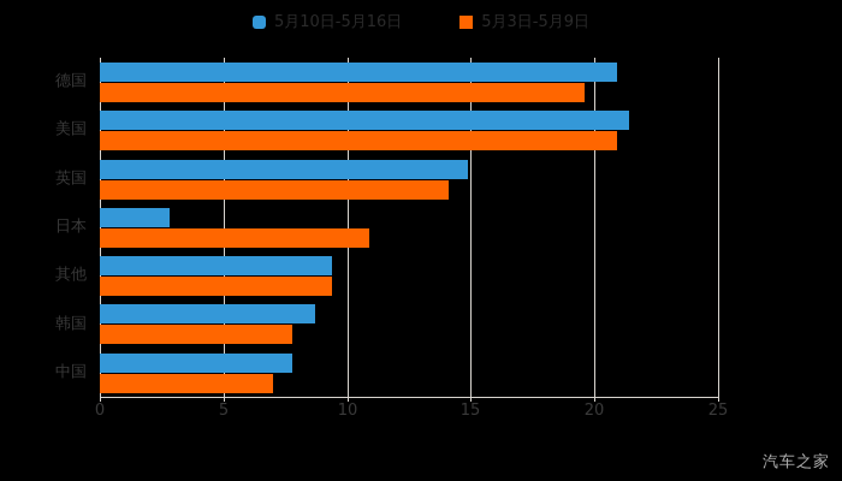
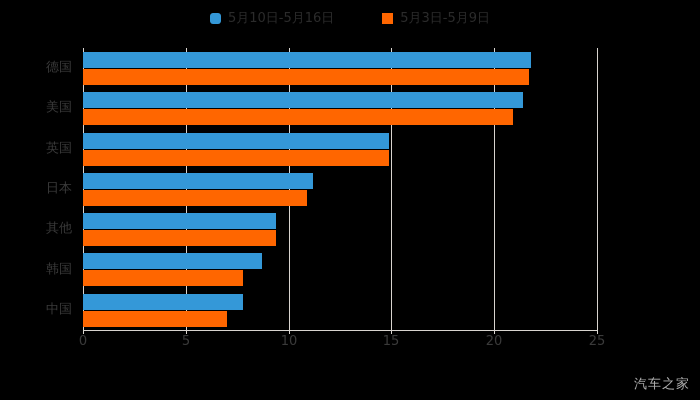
5月10日-5月16日/德国: 20.9 -> 21.8
5月3日-5月9日/德国: 19.6 -> 21.7
5月3日-5月9日/英国: 14.1 -> 14.9
5月10日-5月16日/日本: 2.8 -> 11.2
